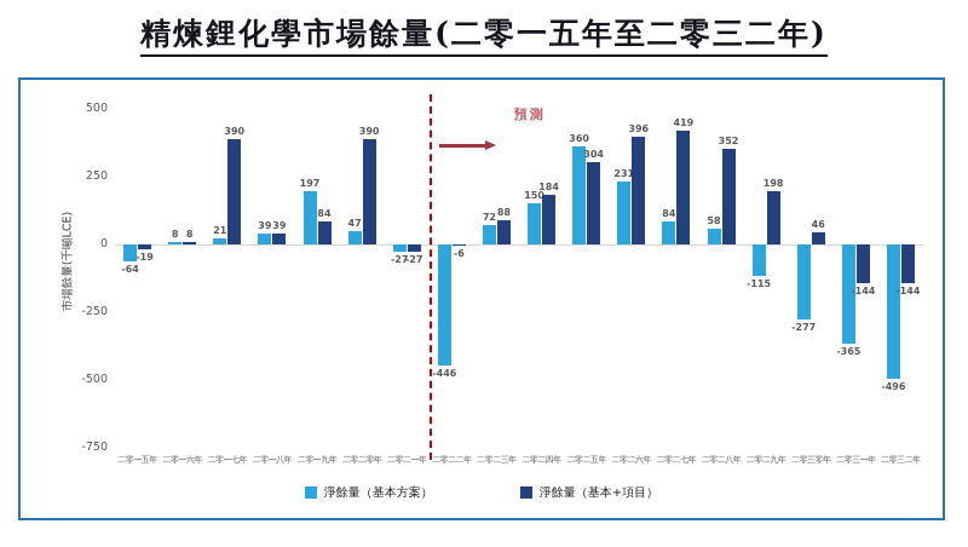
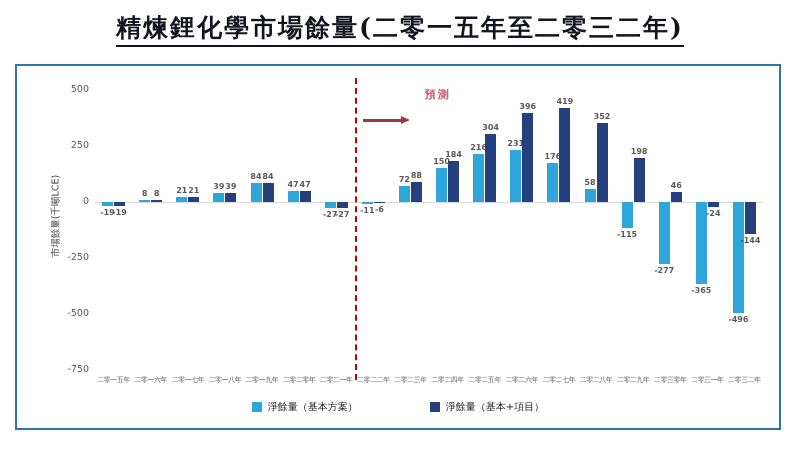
淨餘量（基本方案）/二零一五年: -64 -> -19
淨餘量（基本+項目）/二零一七年: 390 -> 21
淨餘量（基本方案）/二零一九年: 197 -> 84
淨餘量（基本+項目）/二零二零年: 390 -> 47
淨餘量（基本方案）/二零二二年: -446 -> -11
淨餘量（基本方案）/二零二五年: 360 -> 216
淨餘量（基本方案）/二零二七年: 84 -> 176
淨餘量（基本+項目）/二零三一年: -144 -> -24
